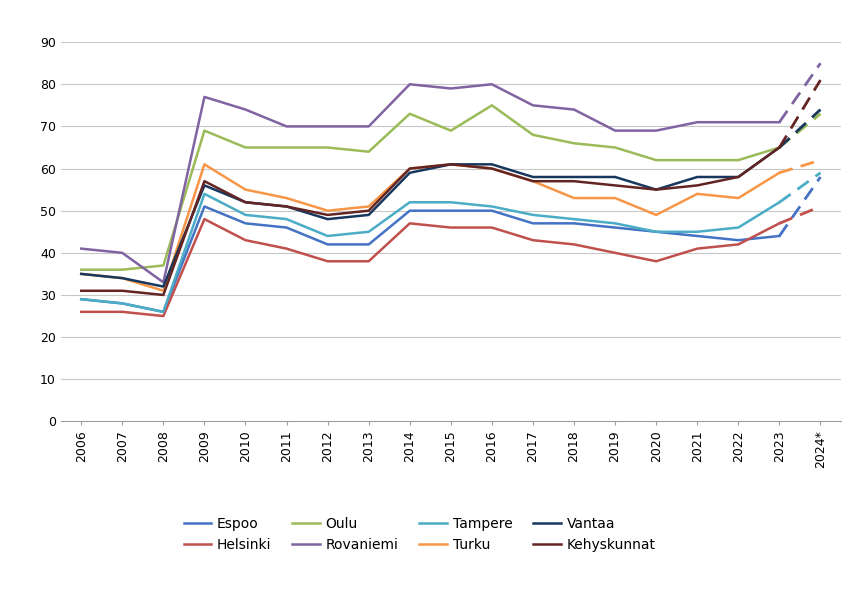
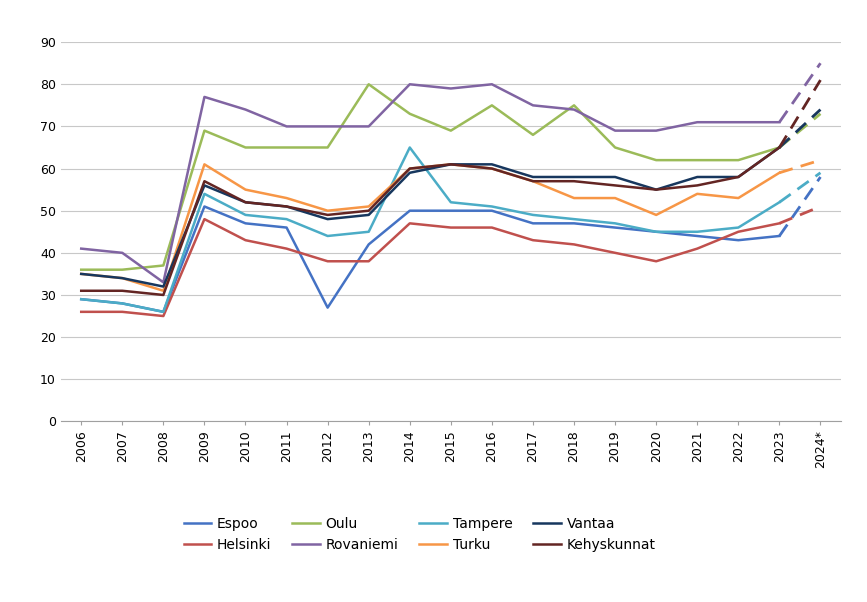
Espoo/2012: 42 -> 27
Oulu/2013: 64 -> 80
Tampere/2014: 52 -> 65
Oulu/2018: 66 -> 75
Helsinki/2022: 42 -> 45
